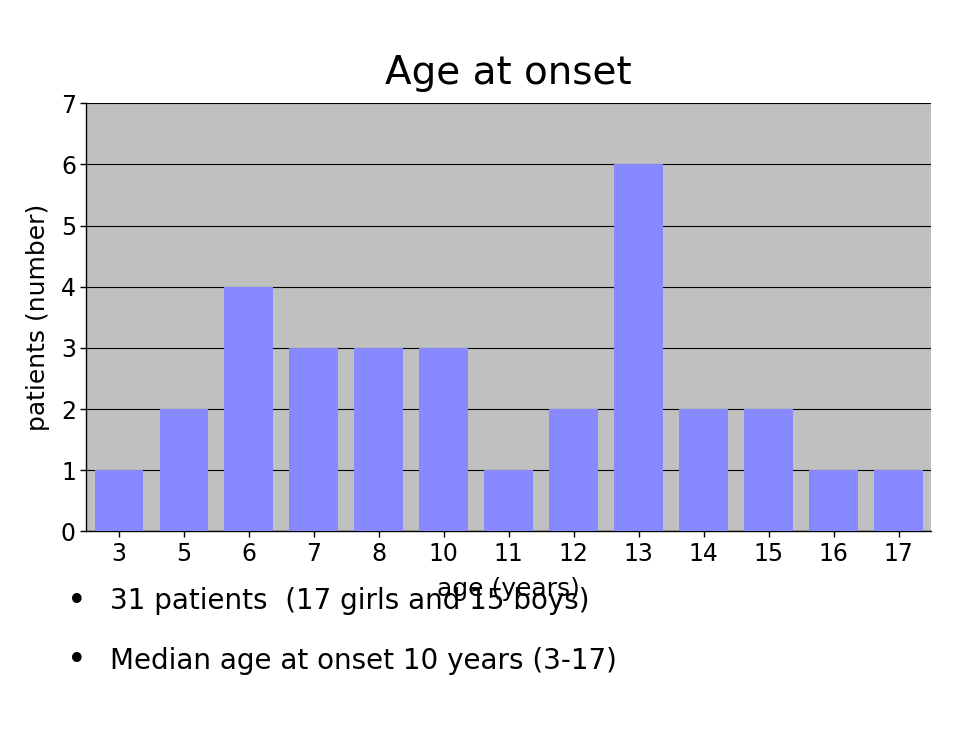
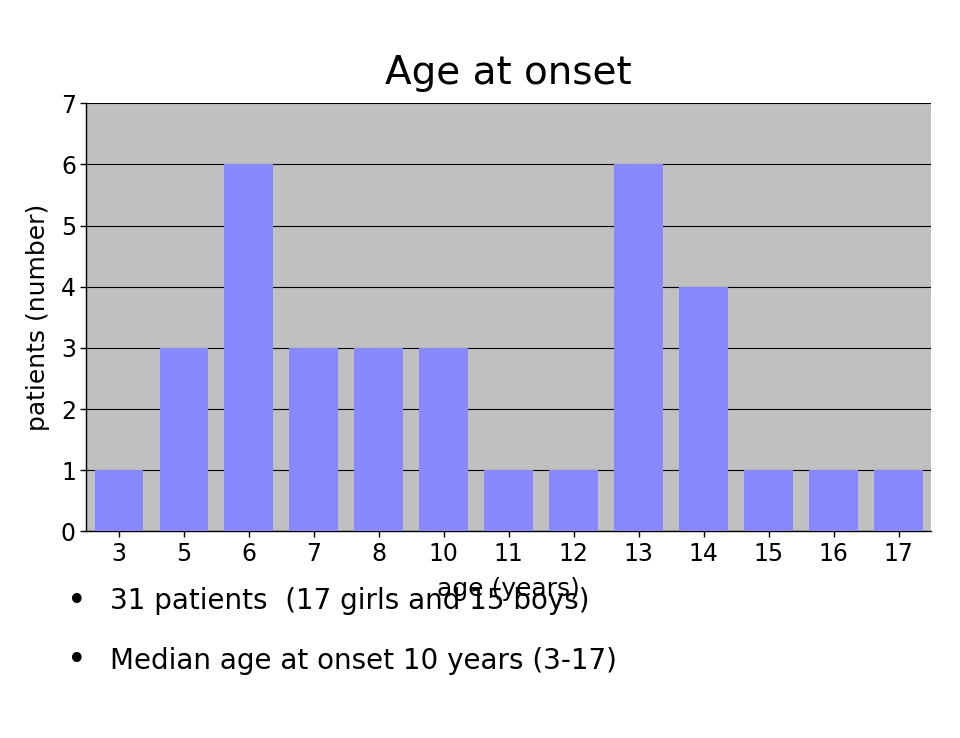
5: 2 -> 3
6: 4 -> 6
12: 2 -> 1
14: 2 -> 4
15: 2 -> 1
